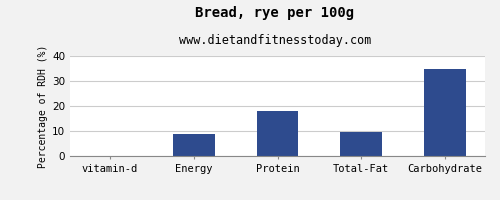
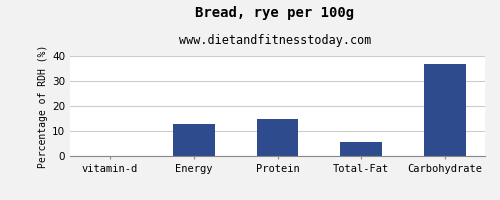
Energy: 9.0 -> 13.0
Protein: 18.0 -> 15.0
Total-Fat: 9.5 -> 5.5
Carbohydrate: 35.0 -> 37.0
